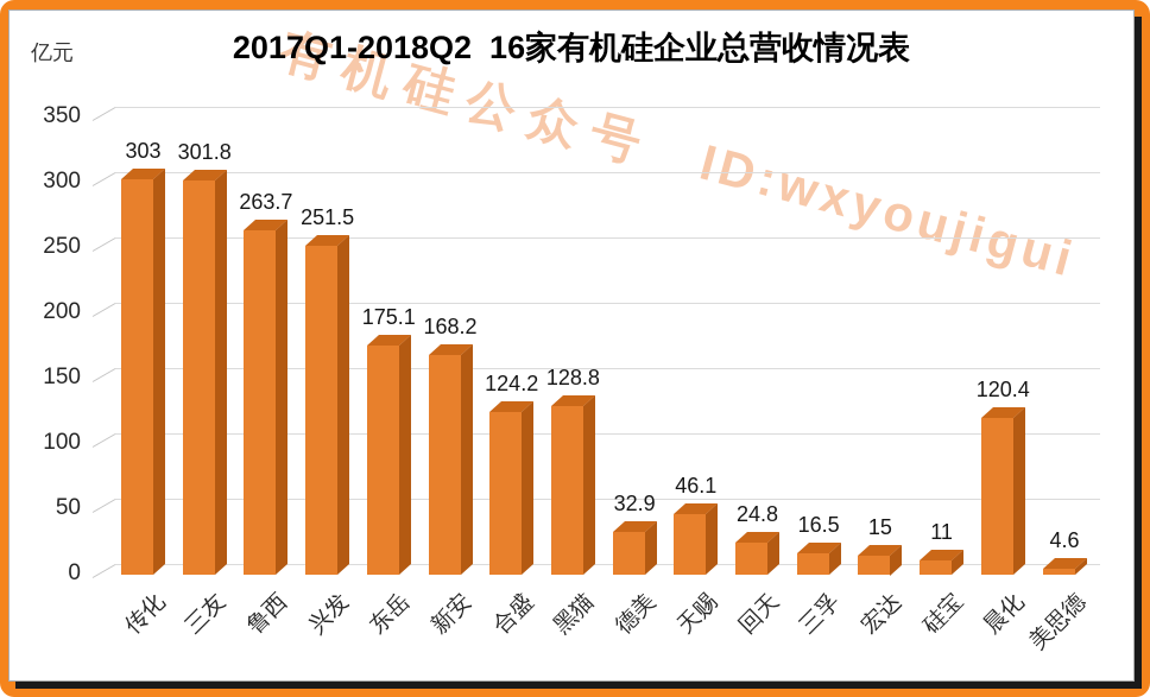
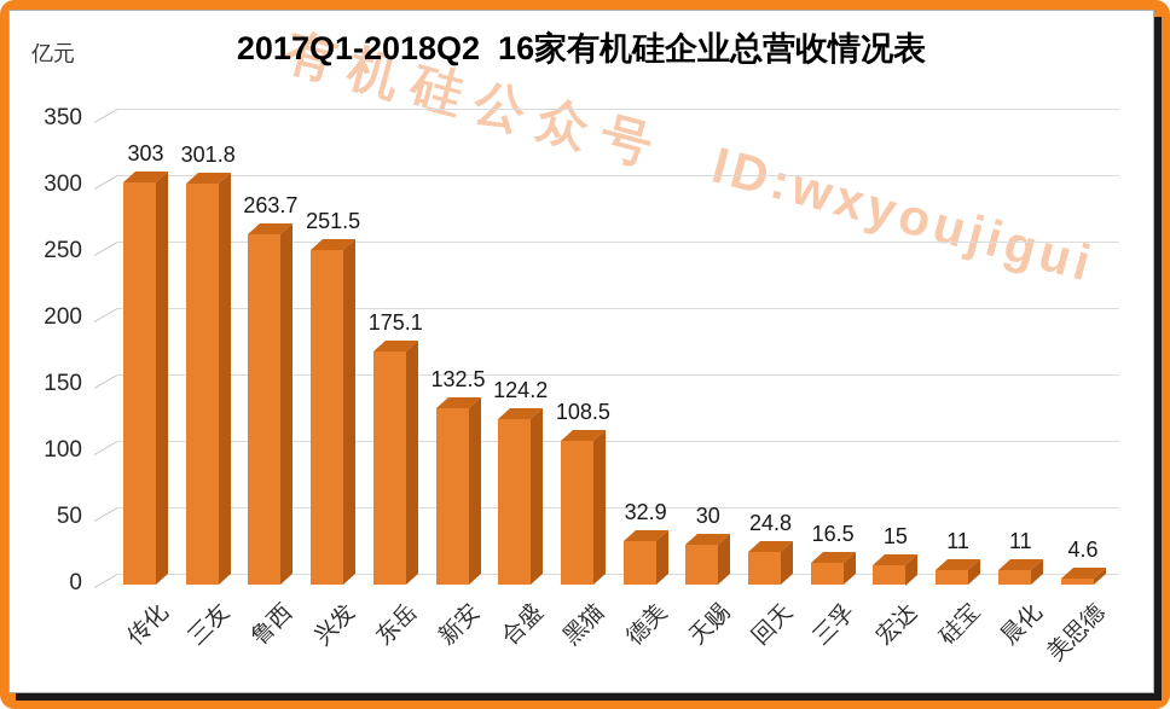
新安: 168.2 -> 132.5
黑猫: 128.8 -> 108.5
天赐: 46.1 -> 30
晨化: 120.4 -> 11
